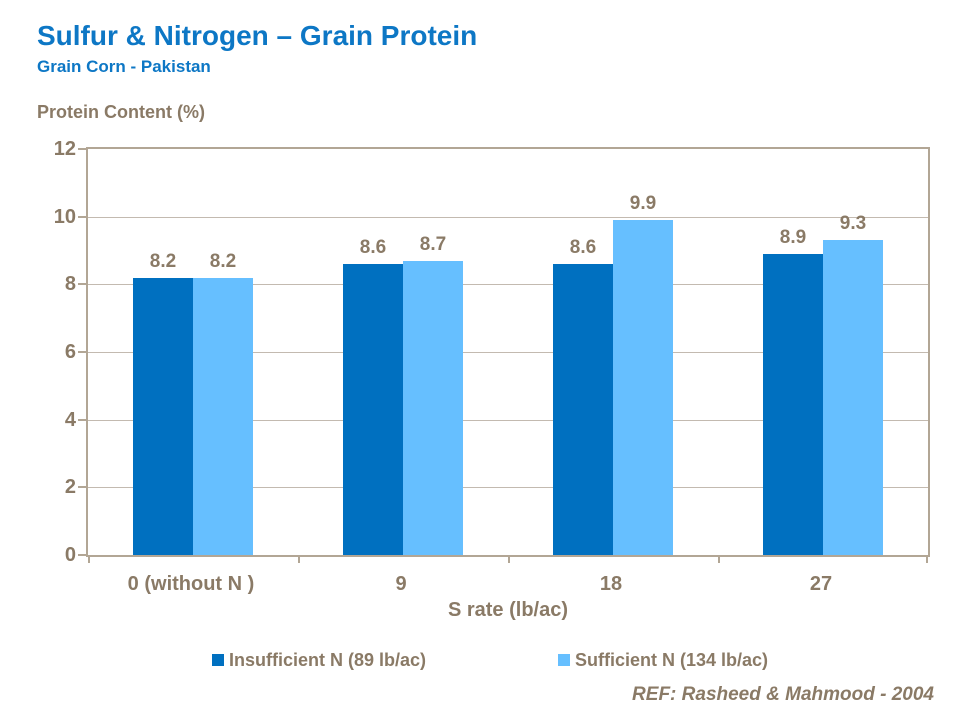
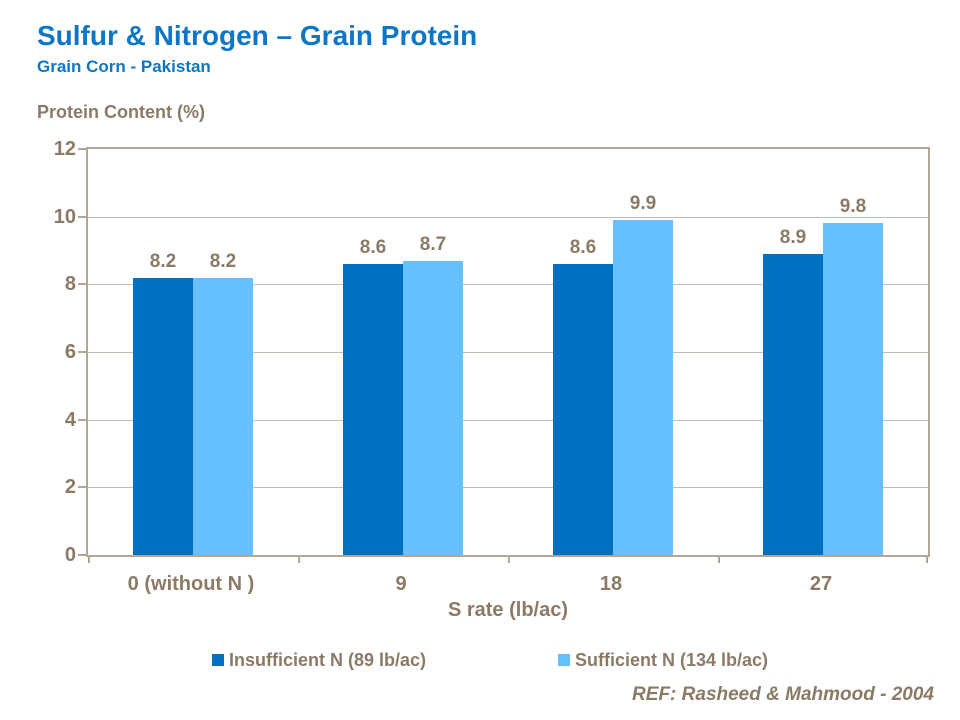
Sufficient N (134 lb/ac)/27: 9.3 -> 9.8
